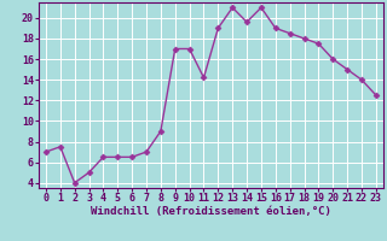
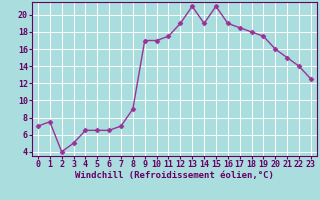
11: 14.2 -> 17.5
14: 19.6 -> 19.0
